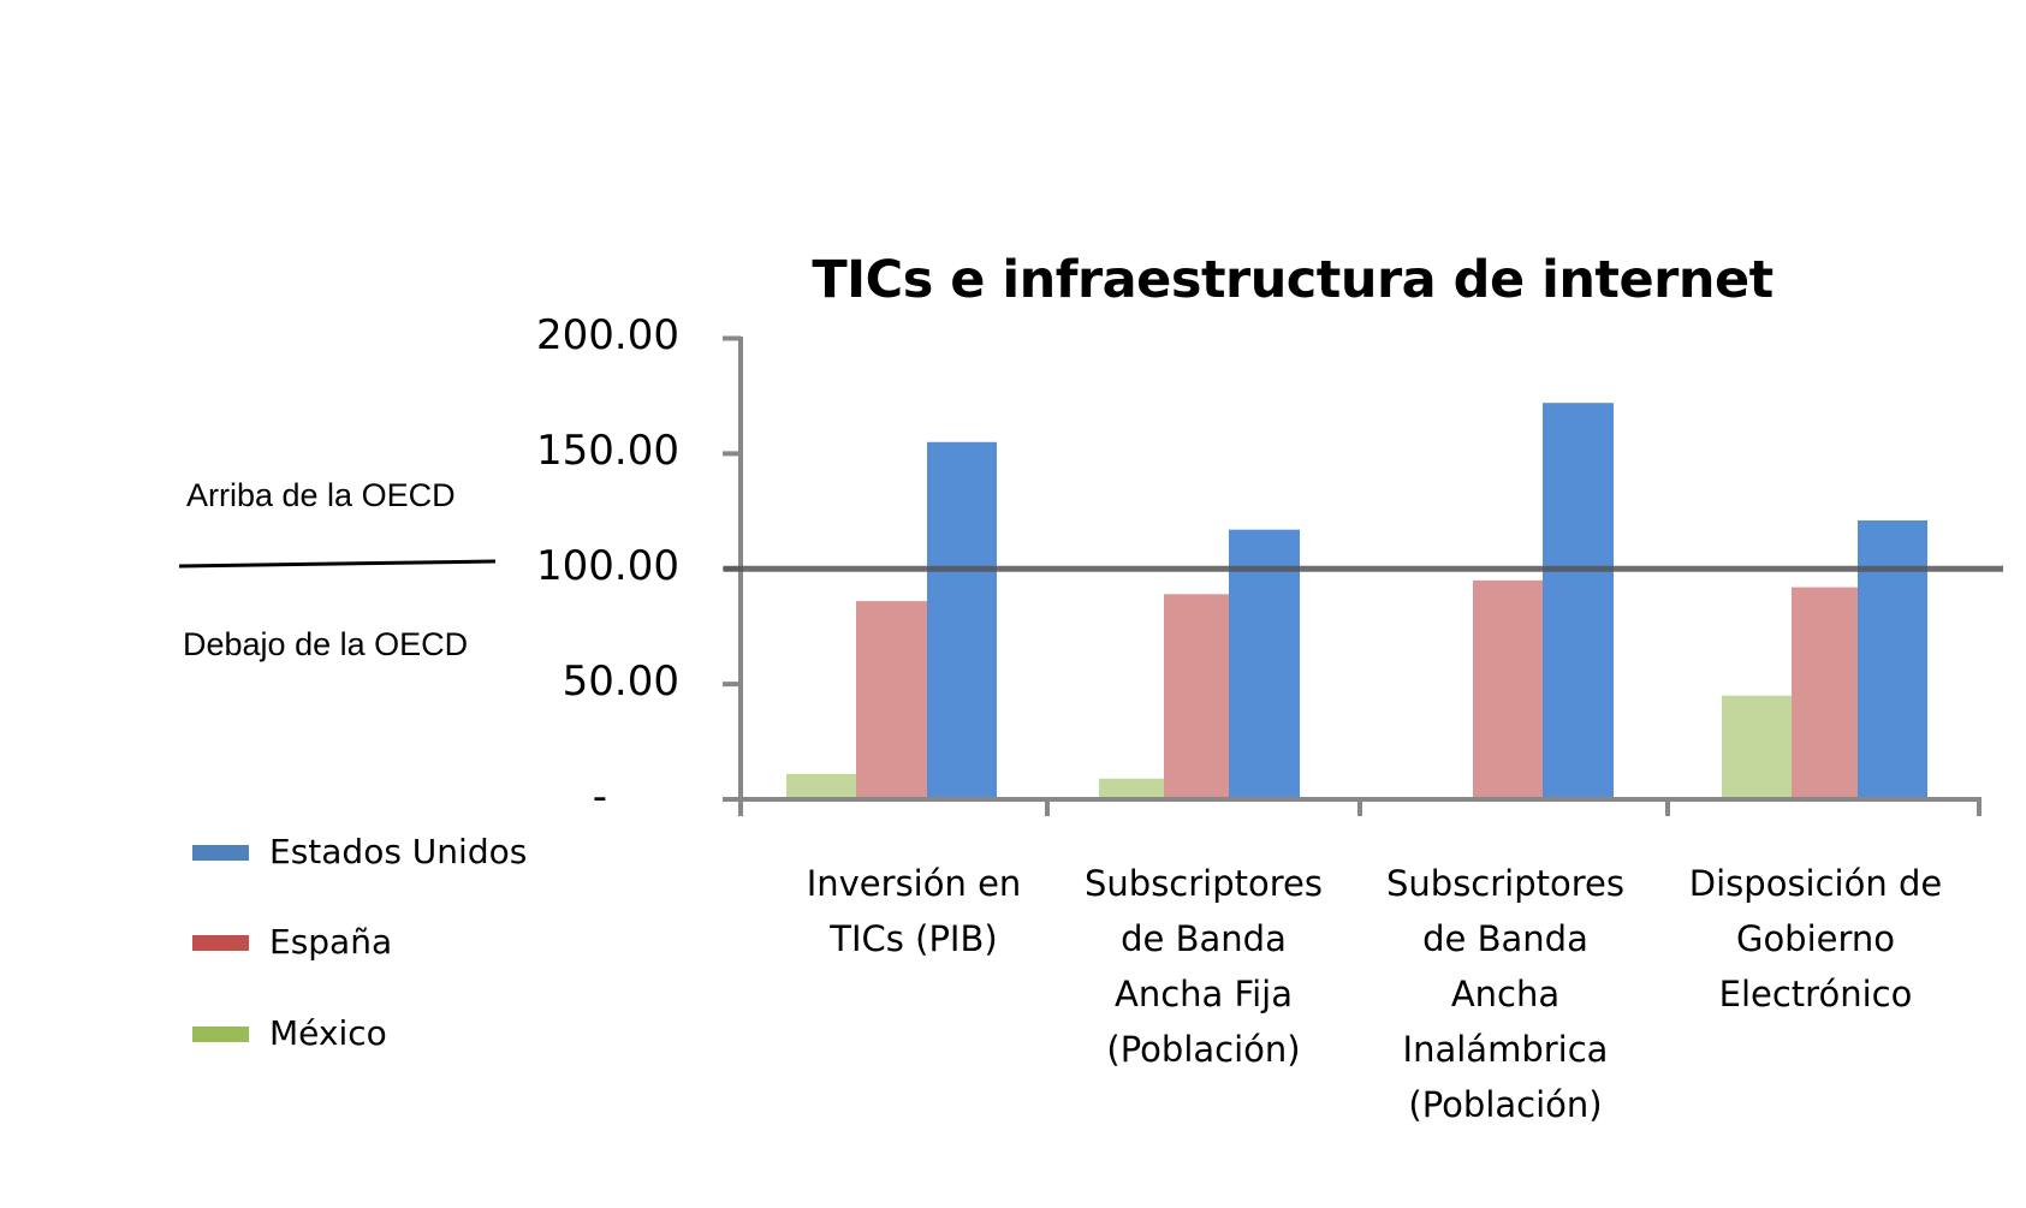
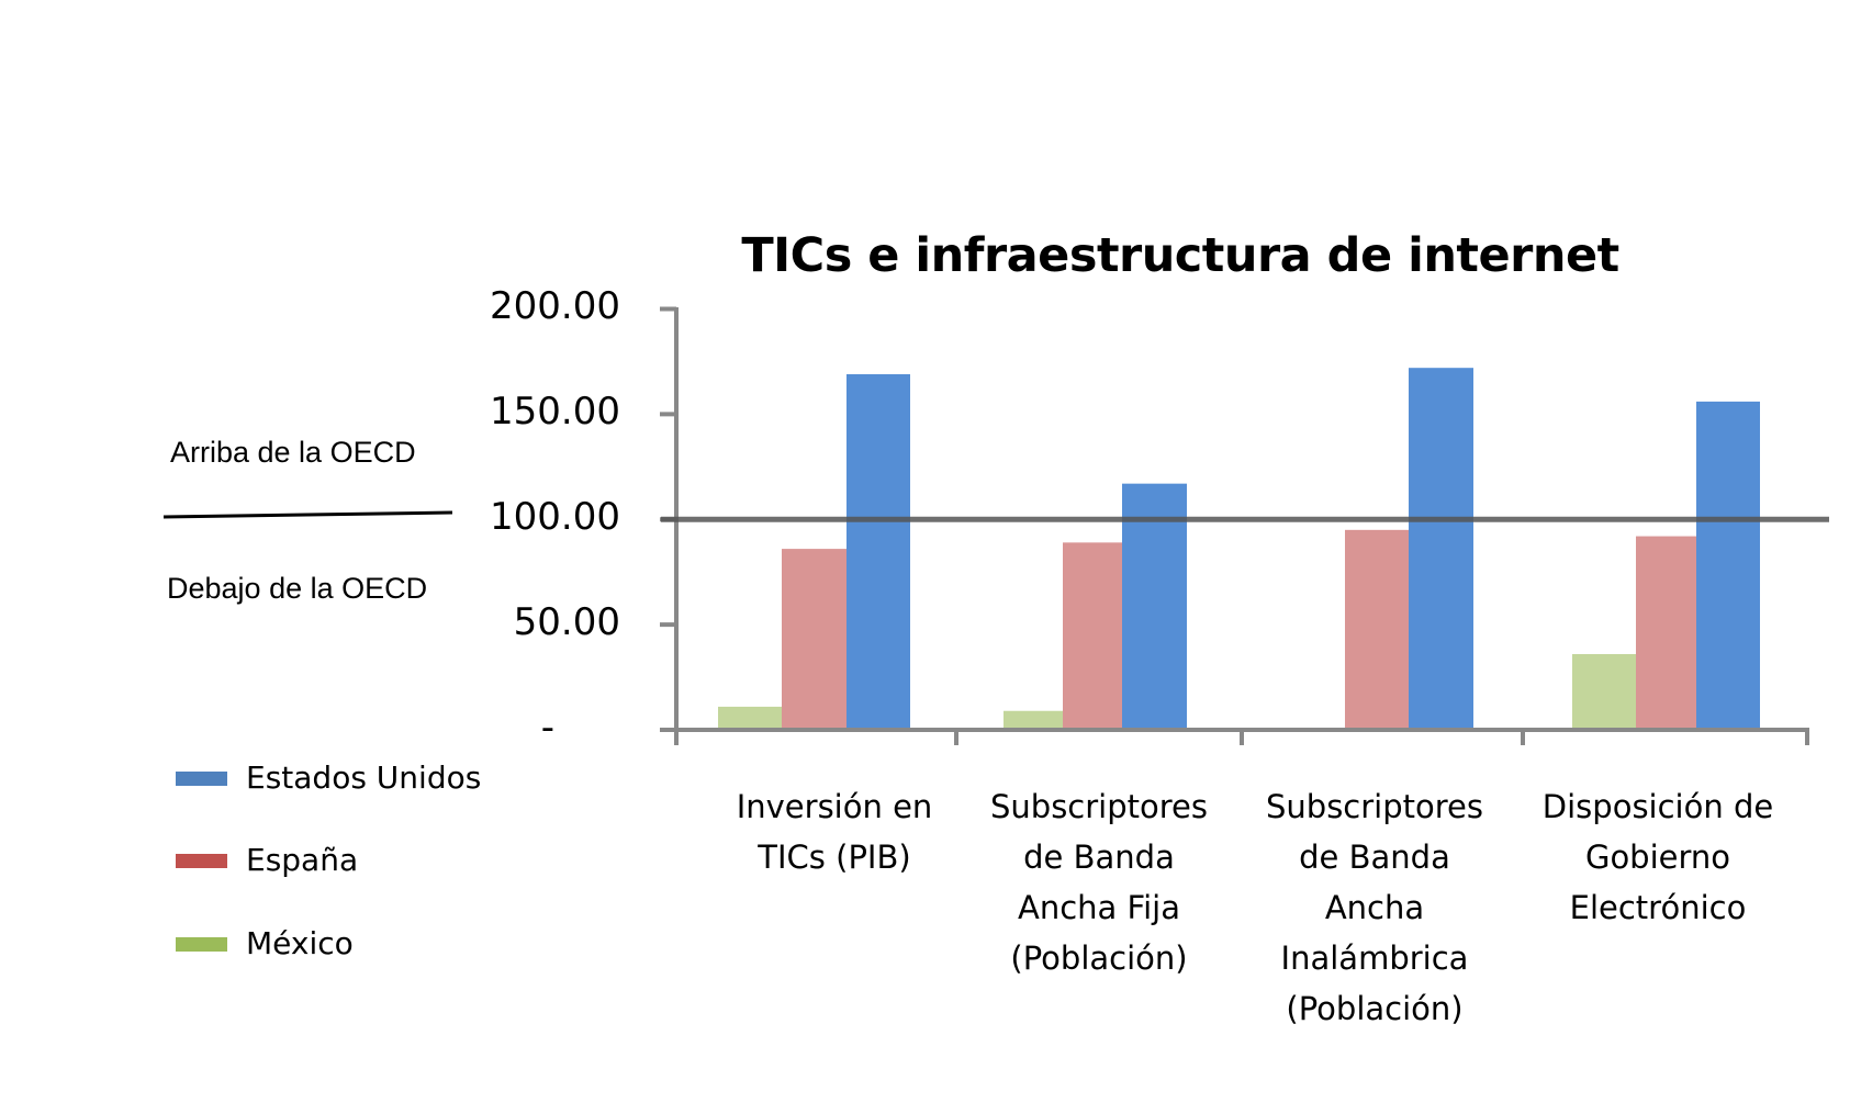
Estados Unidos/Inversión en TICs (PIB): 155 -> 169
México/Disposición de Gobierno Electrónico: 45 -> 36
Estados Unidos/Disposición de Gobierno Electrónico: 121 -> 156
